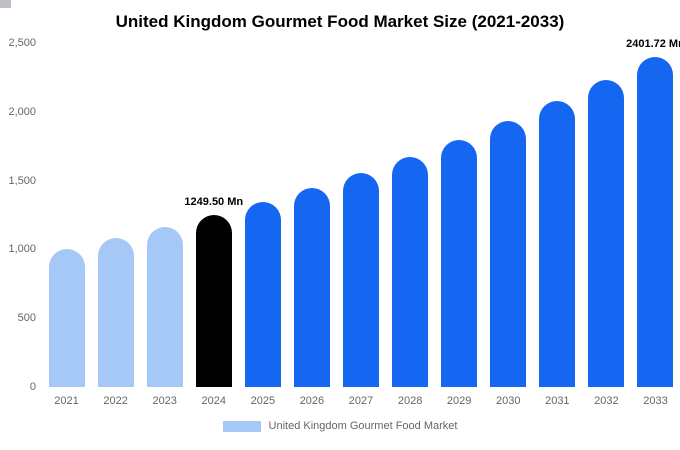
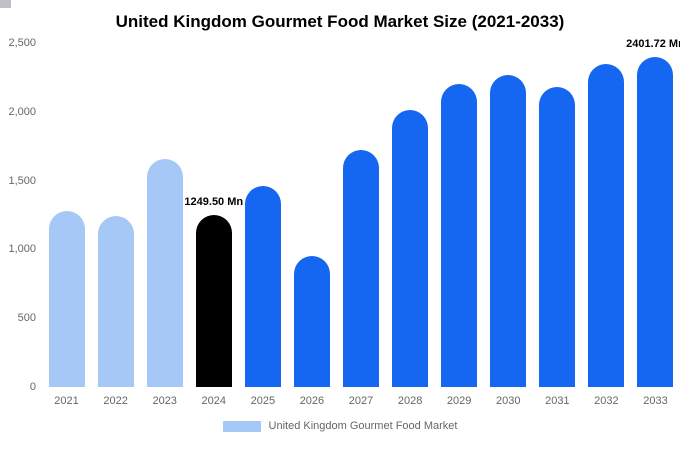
2021: 1000 -> 1280
2022: 1080 -> 1240
2023: 1160 -> 1660
2025: 1340 -> 1460
2026: 1440 -> 950
2027: 1550 -> 1720
2028: 1670 -> 2010
2029: 1800 -> 2200
2030: 1930 -> 2270
2031: 2080 -> 2180
2032: 2230 -> 2350
